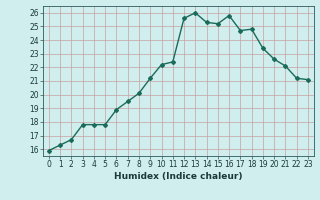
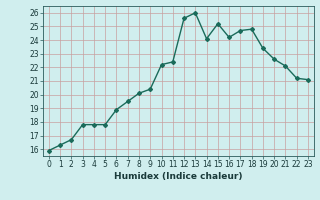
9: 21.2 -> 20.4
14: 25.3 -> 24.1
16: 25.8 -> 24.2
